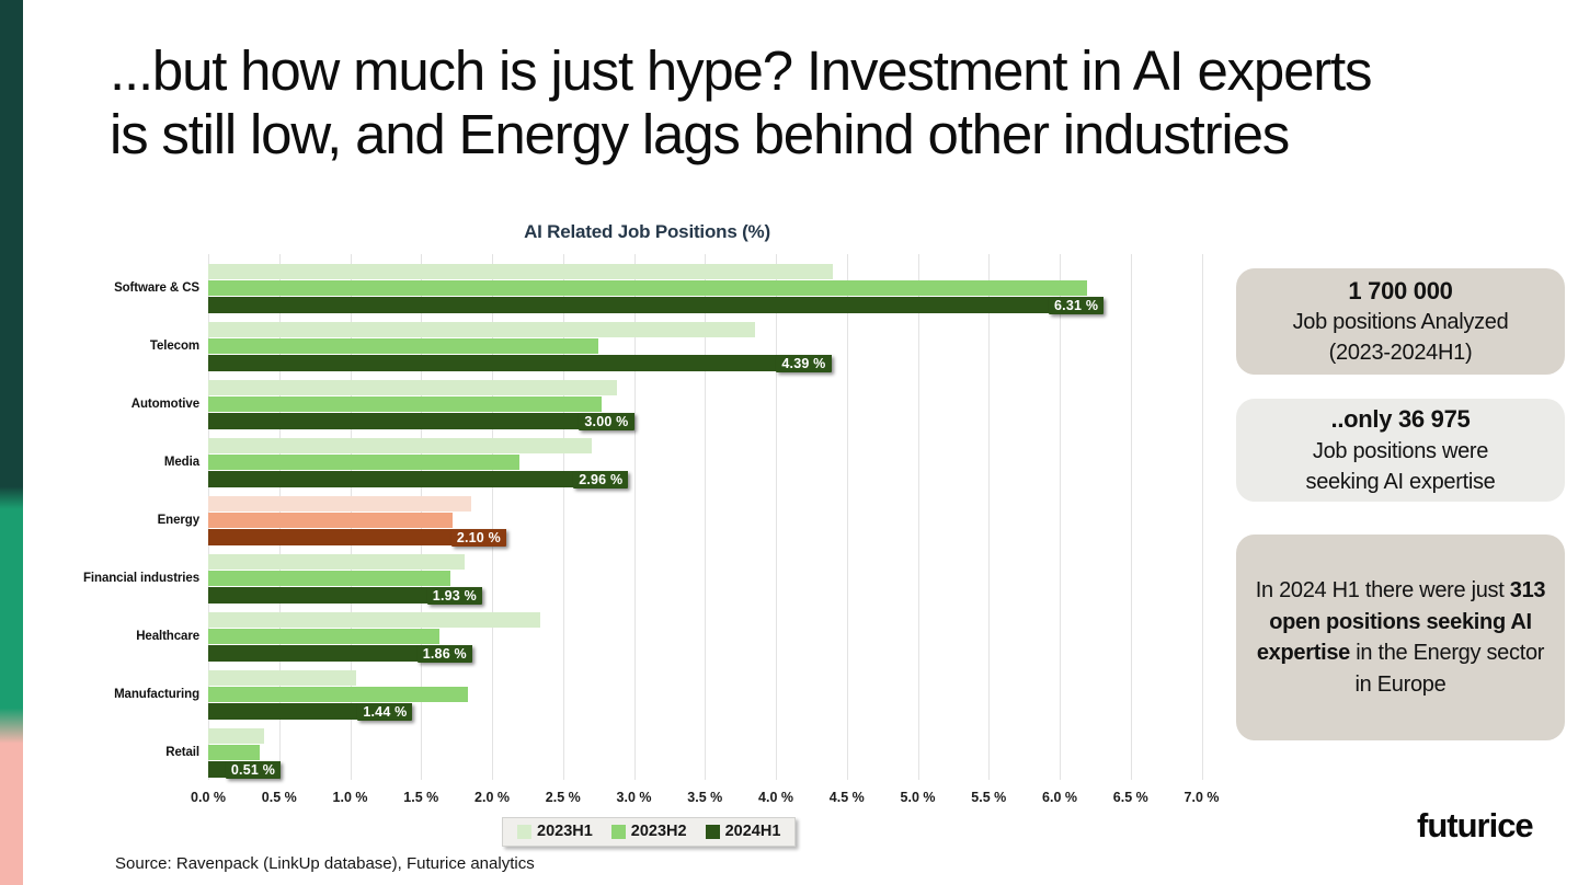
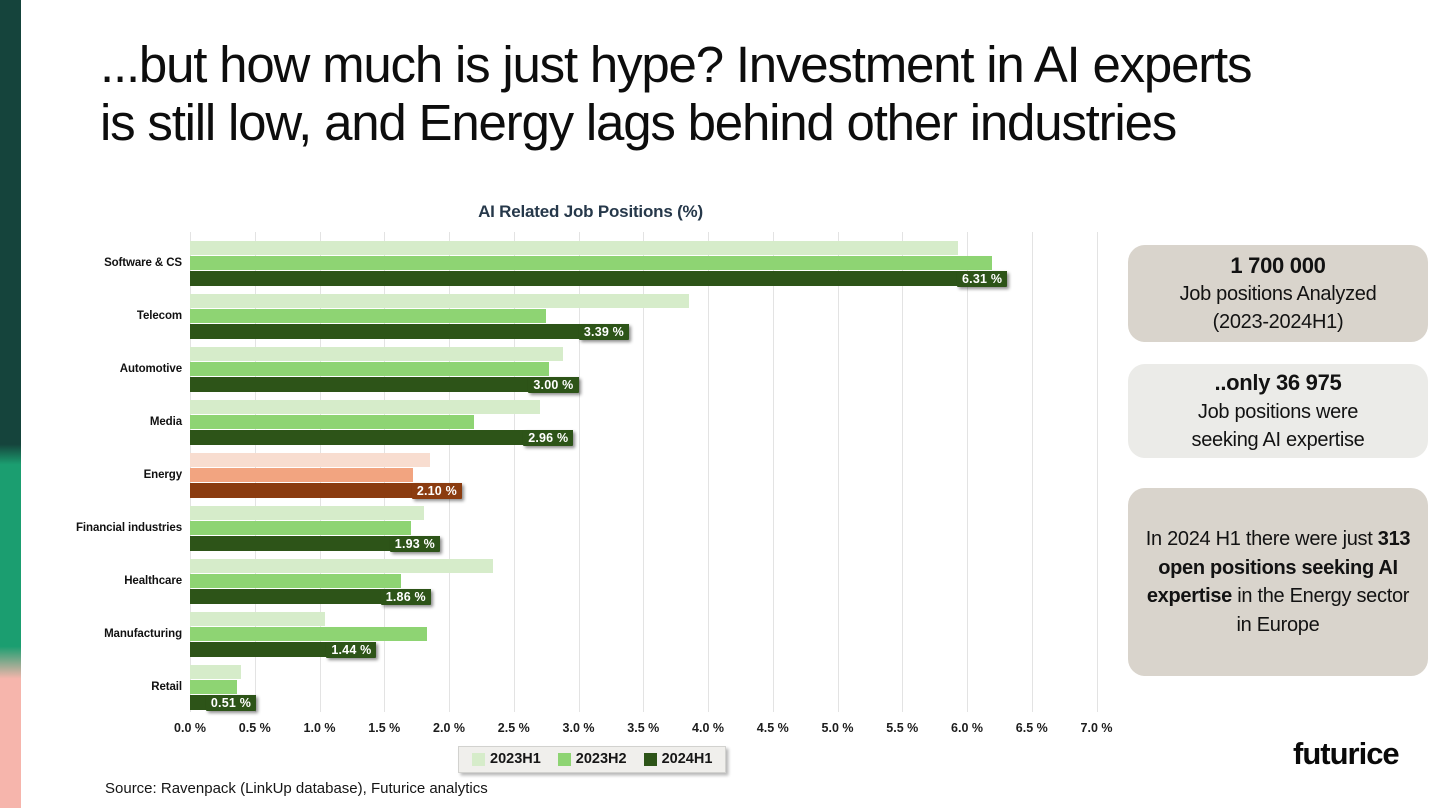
2023H1/Software & CS: 4.40% -> 5.93%
2024H1/Telecom: 4.39 -> 3.39
